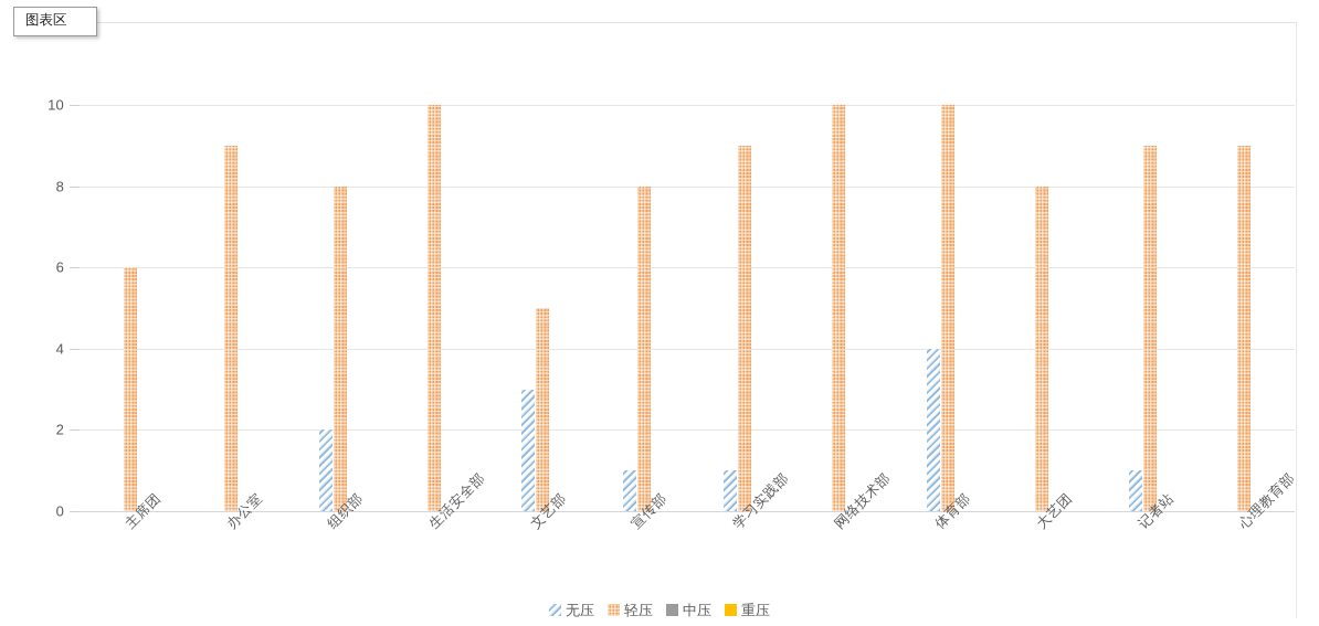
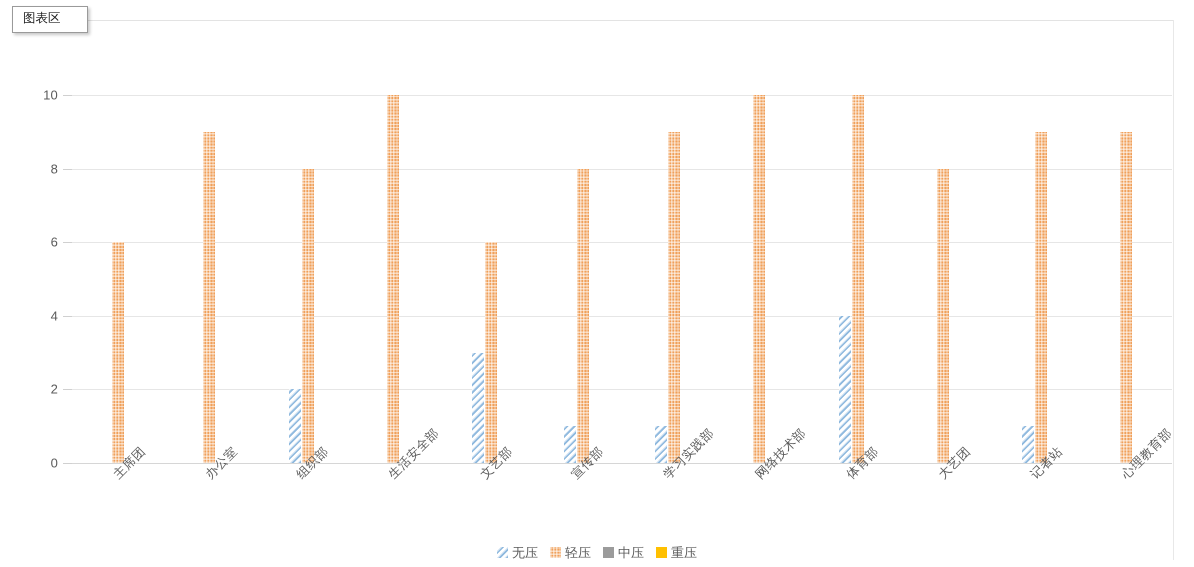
轻压/文艺部: 5 -> 6
